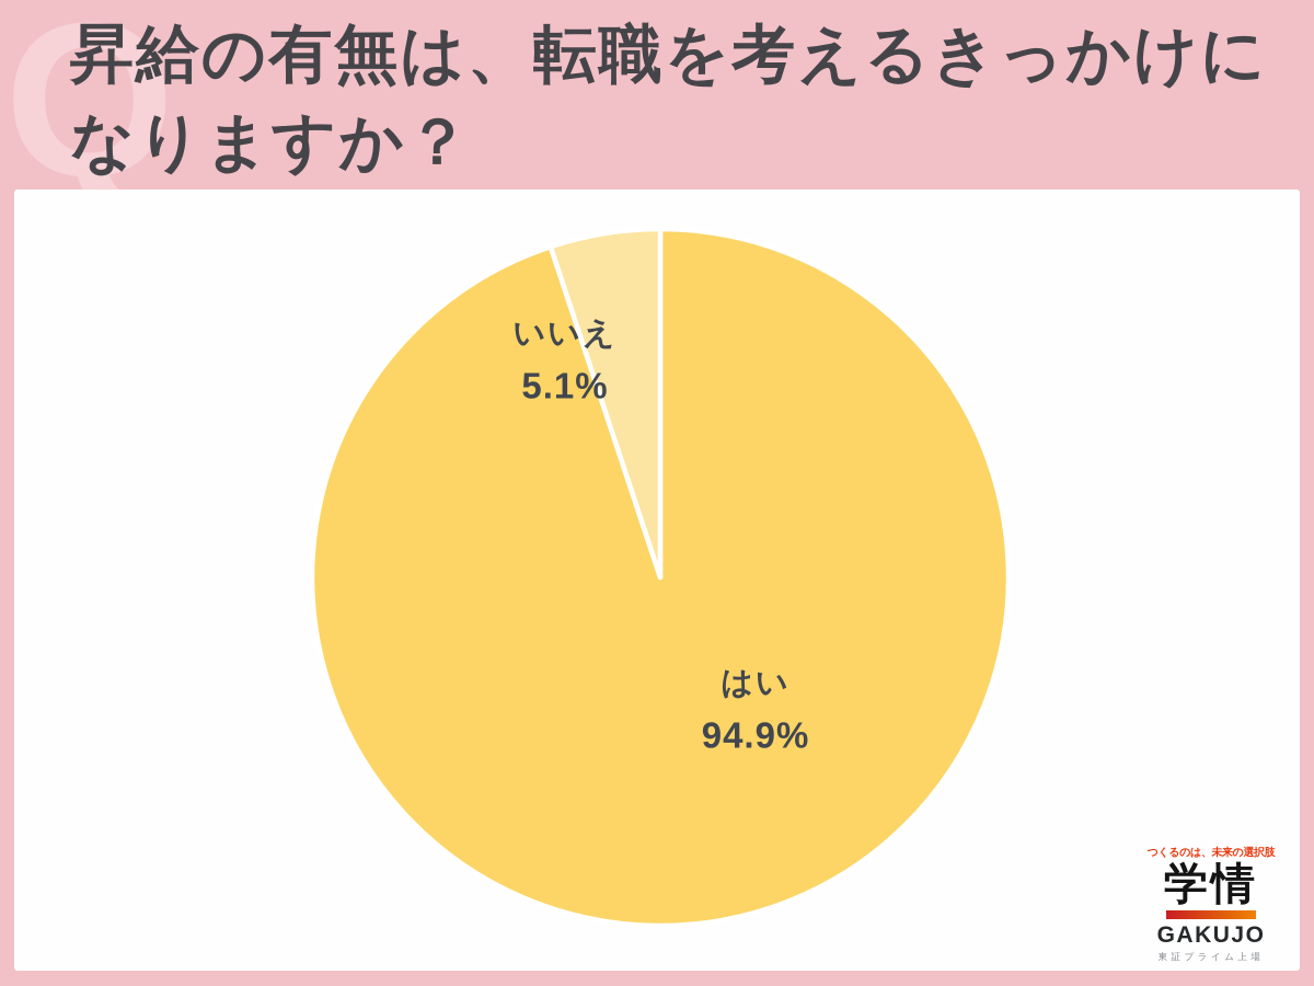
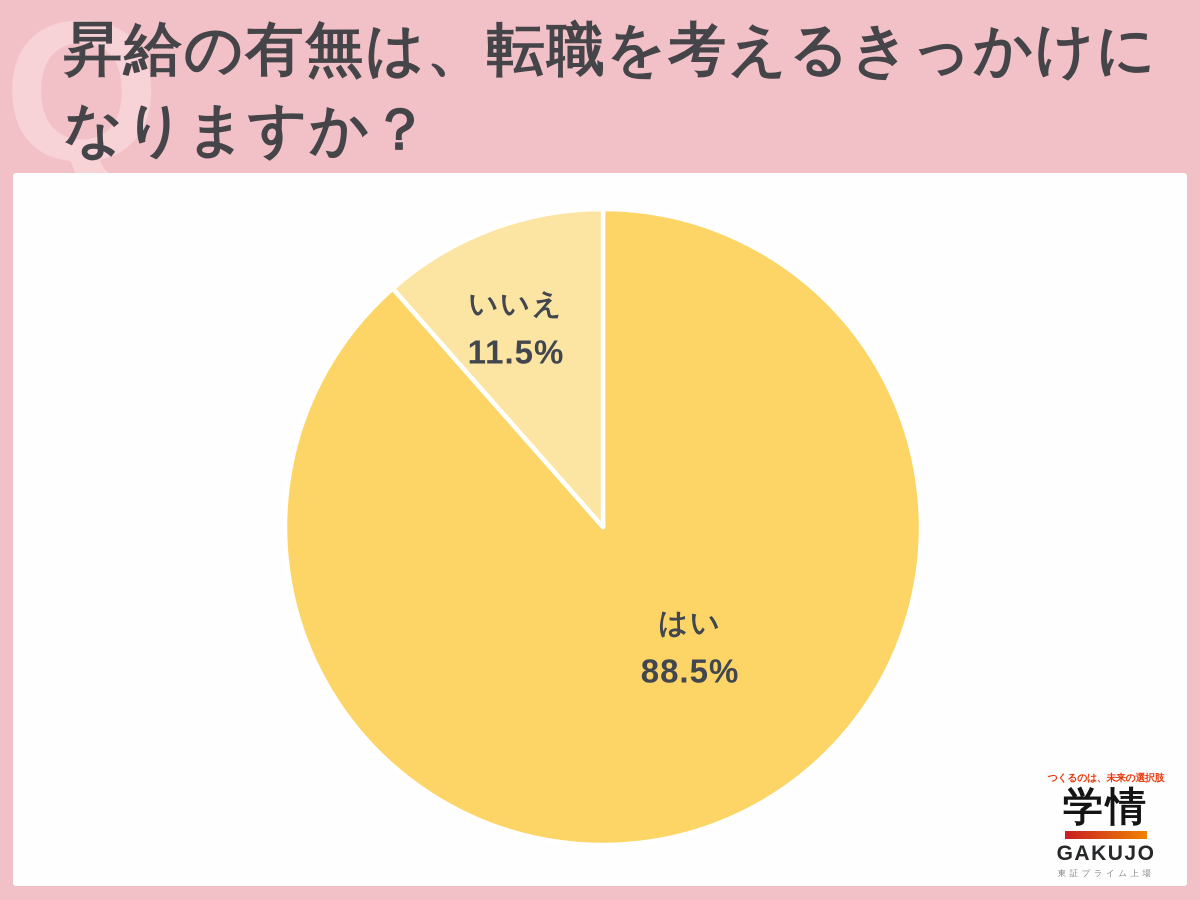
はい: 94.9% -> 88.5%
いいえ: 5.1% -> 11.5%
